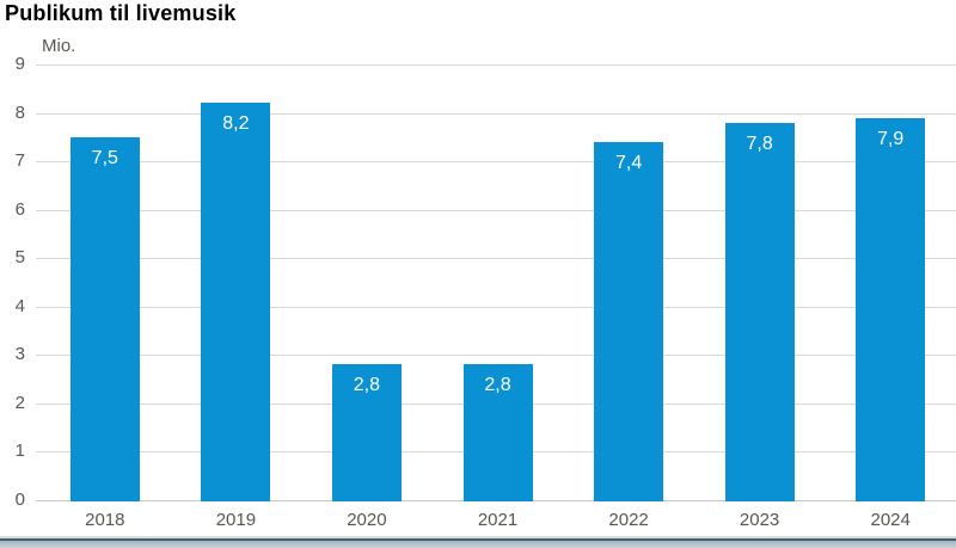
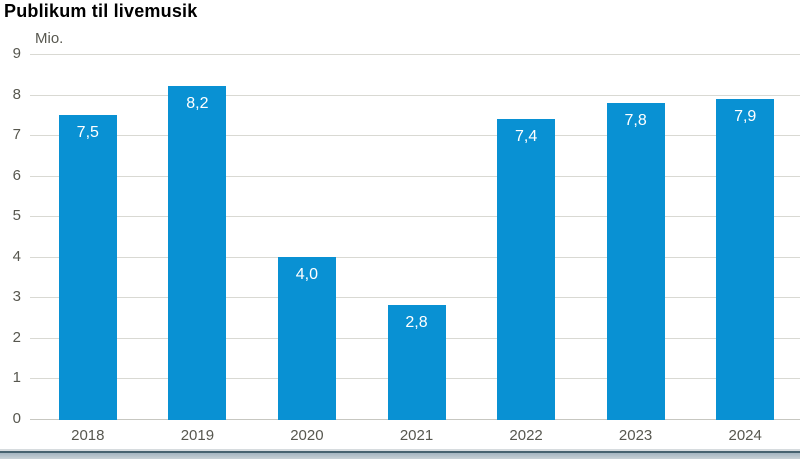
2020: 2,8 -> 4,0
